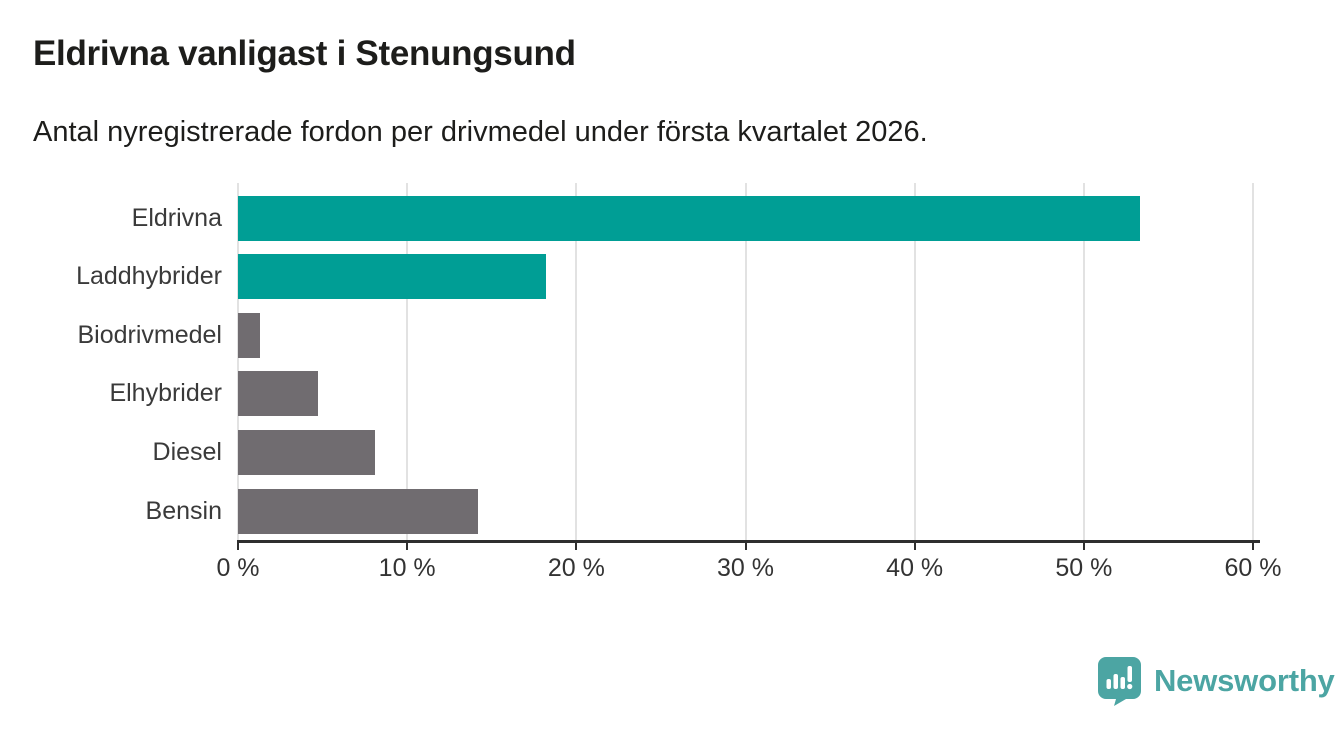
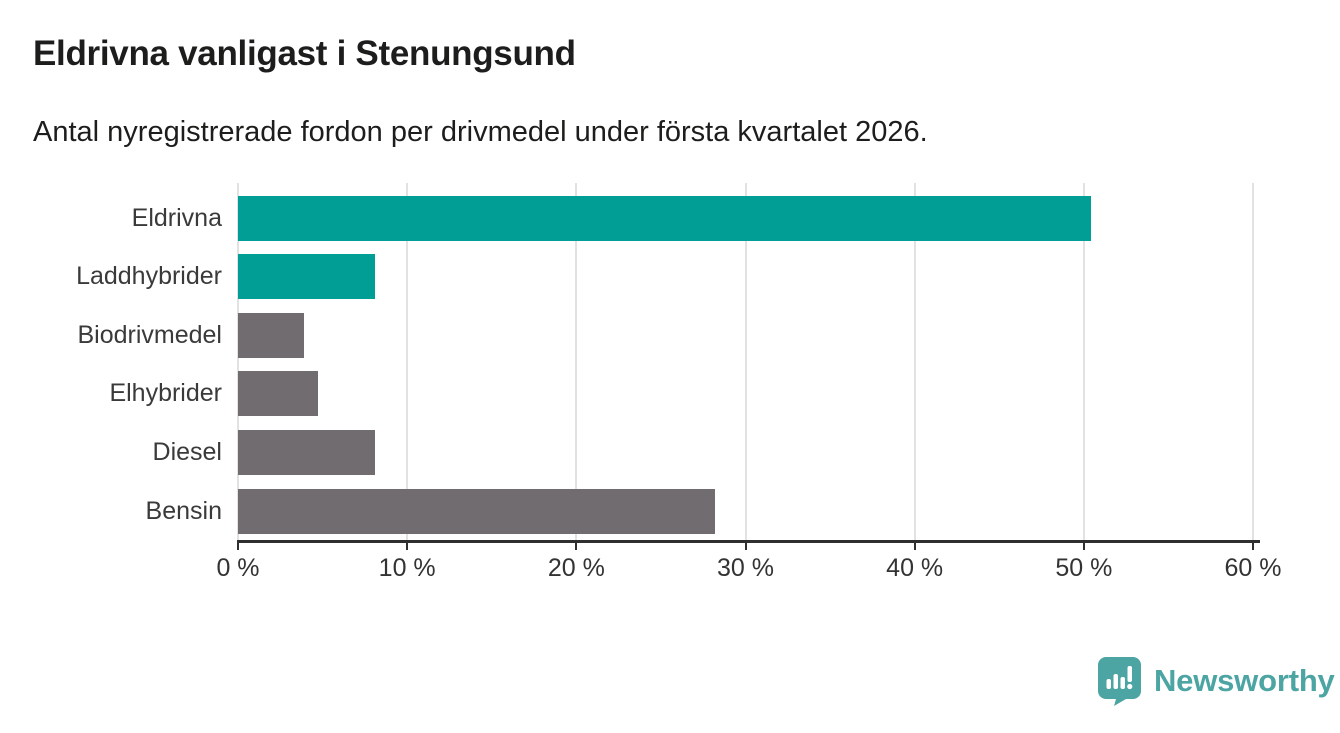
Eldrivna: 53.3% -> 50.4%
Laddhybrider: 18.2% -> 8.1%
Biodrivmedel: 1.3% -> 3.9%
Bensin: 14.2% -> 28.2%
